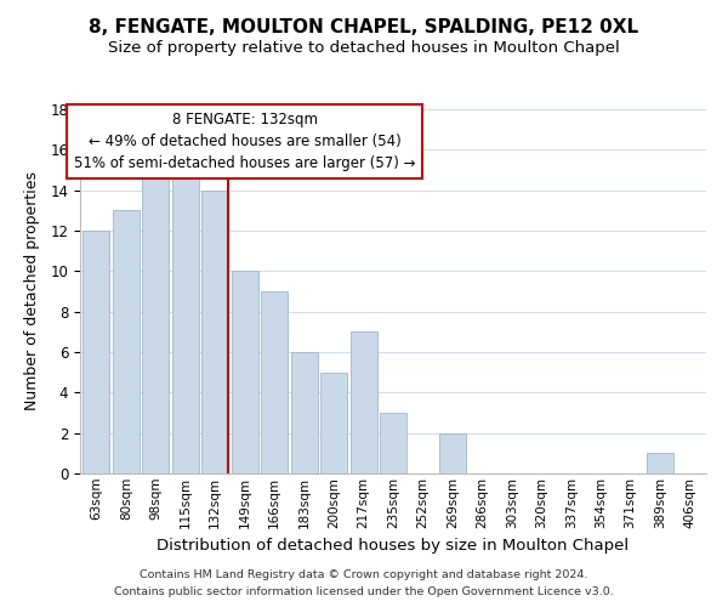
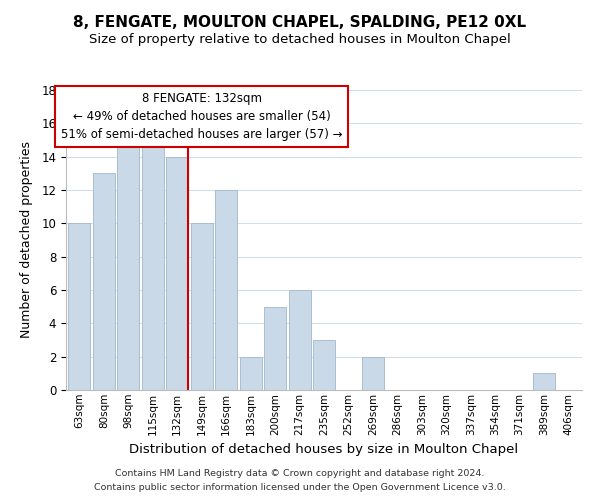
63sqm: 12 -> 10
166sqm: 9 -> 12
183sqm: 6 -> 2
217sqm: 7 -> 6
